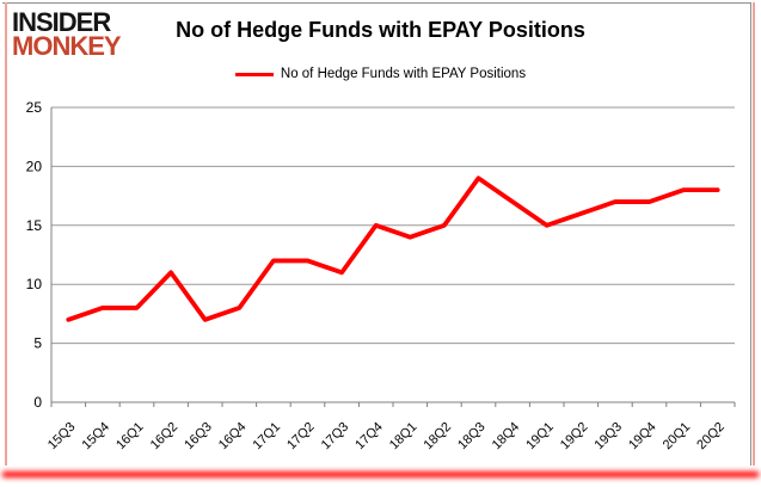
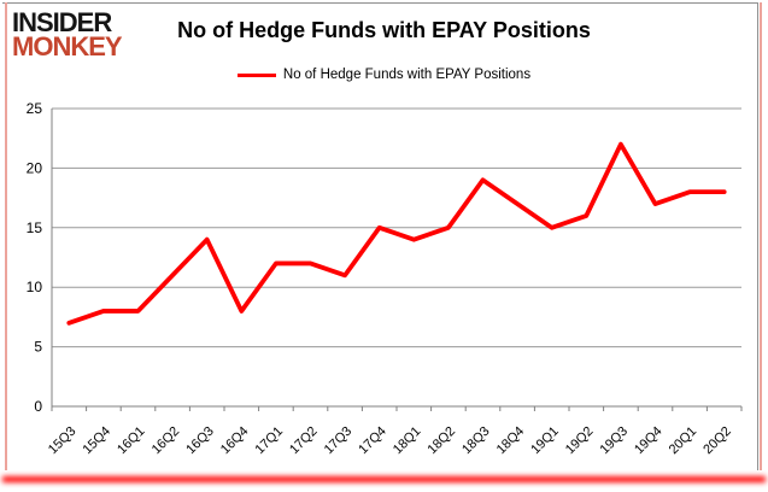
16Q3: 7 -> 14
19Q3: 17 -> 22
